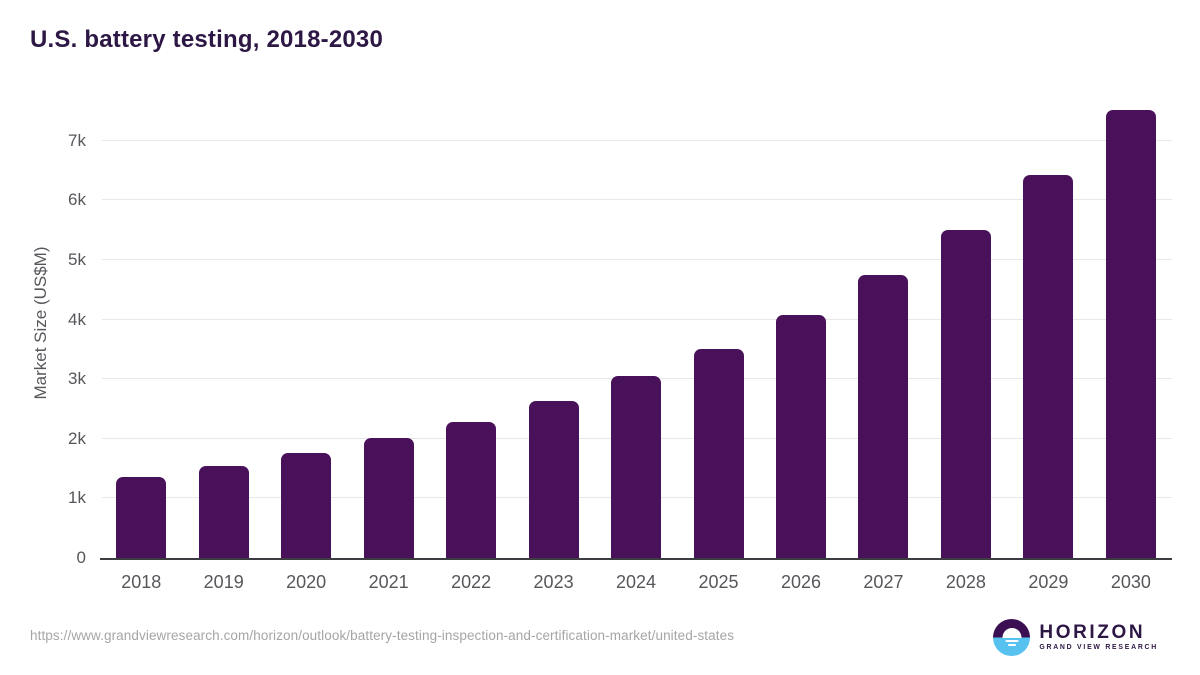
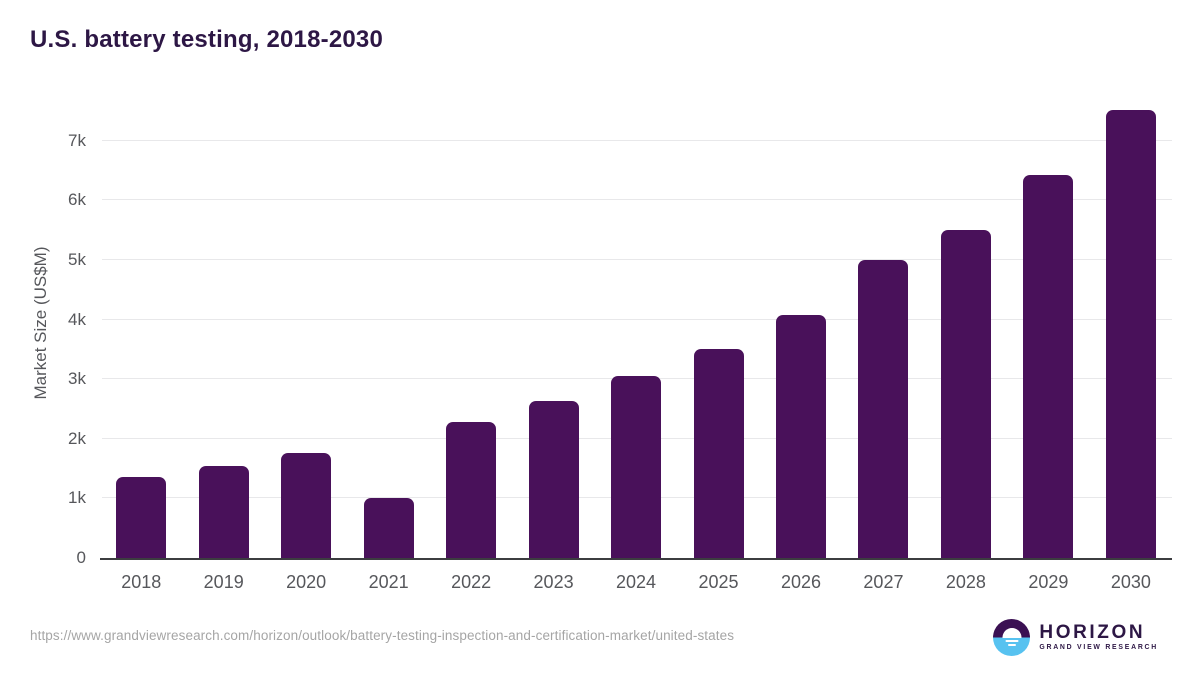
2021: 2.0k -> 1.0k
2027: 4.8k -> 5.0k
